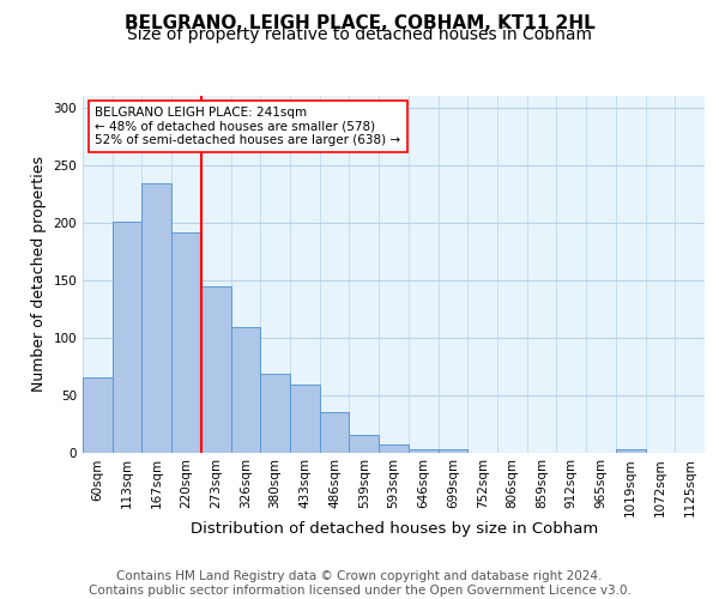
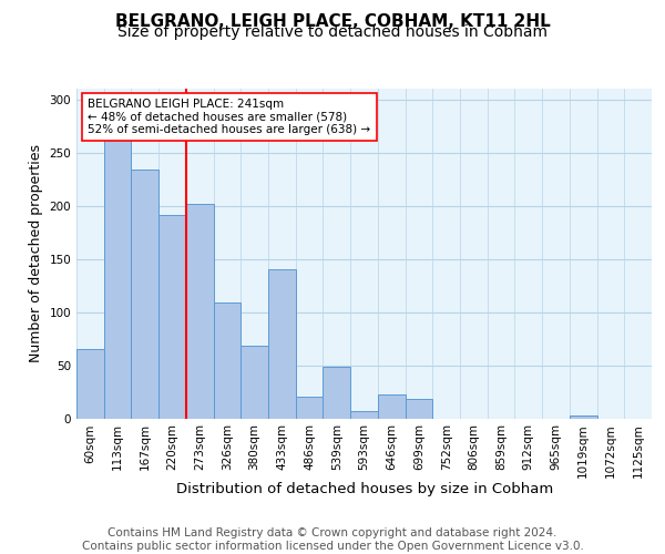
113sqm: 201 -> 262
273sqm: 144 -> 202
433sqm: 59 -> 140
486sqm: 35 -> 20
539sqm: 15 -> 48
646sqm: 3 -> 22
699sqm: 3 -> 18
